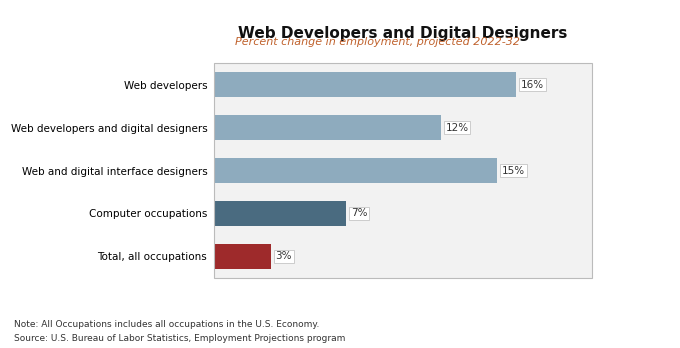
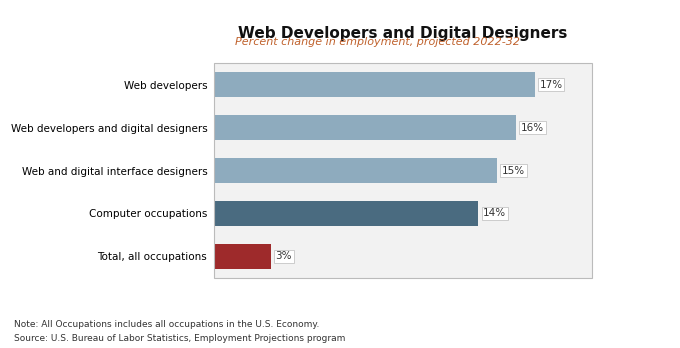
Web developers: 16% -> 17%
Web developers and digital designers: 12% -> 16%
Computer occupations: 7% -> 14%
